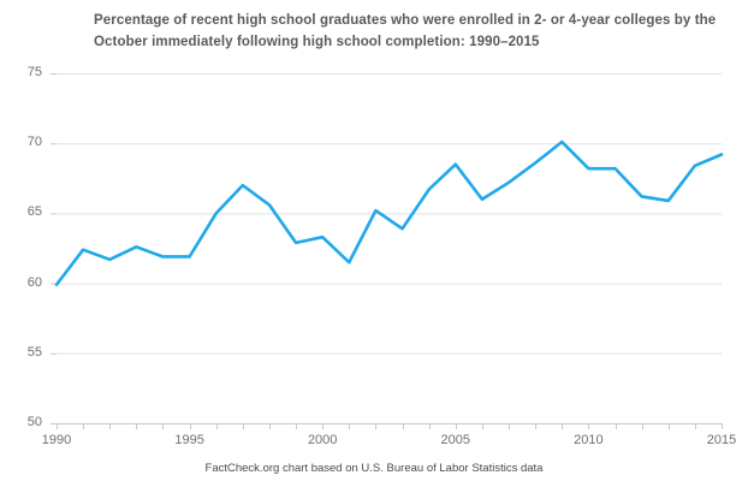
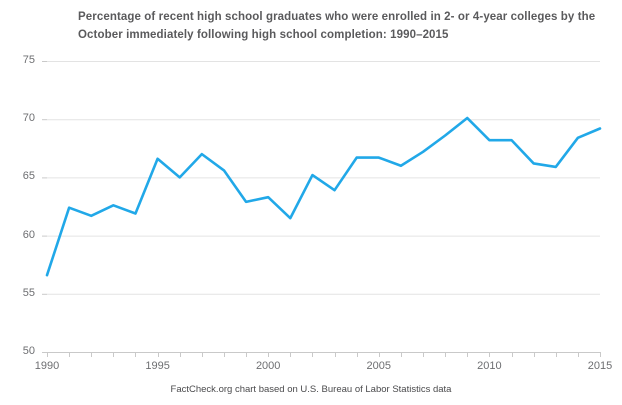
1990: 59.9 -> 56.6
1995: 61.9 -> 66.6
2005: 68.5 -> 66.7
